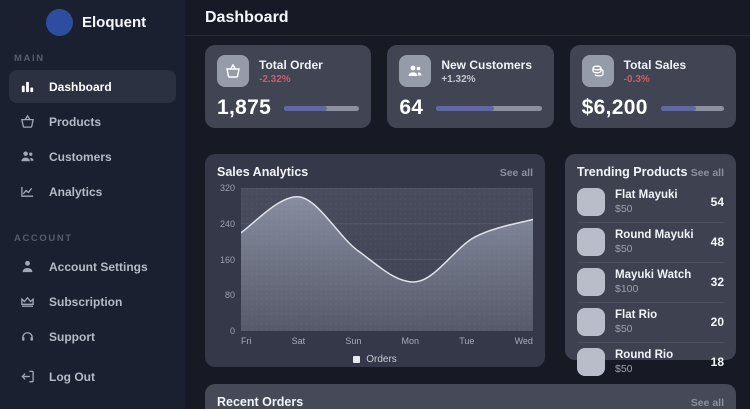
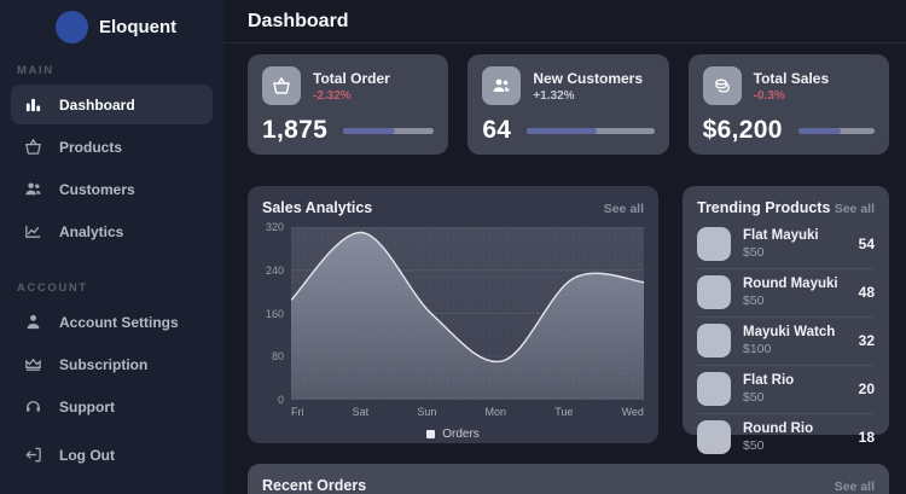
Fri: 220 -> 180
Sat: 300 -> 310
Sun: 180 -> 160
Mon: 110 -> 70
Tue: 210 -> 220
Wed: 250 -> 220
